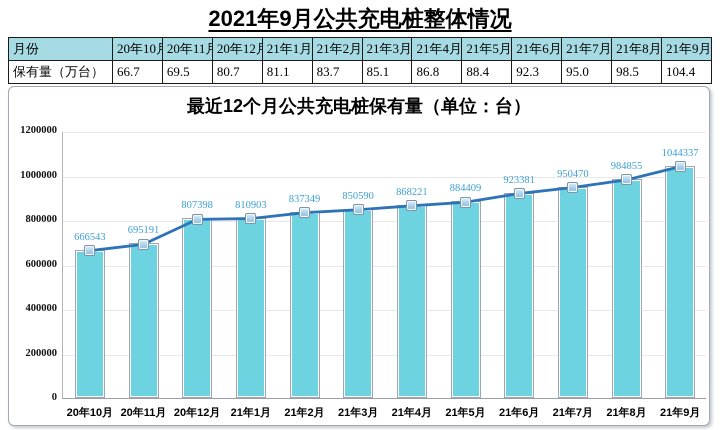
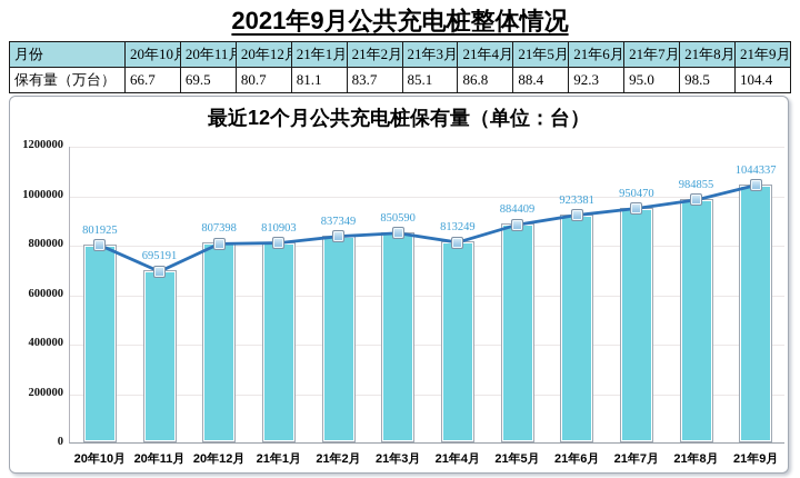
20年10月: 666543 -> 801925
21年4月: 868221 -> 813249
